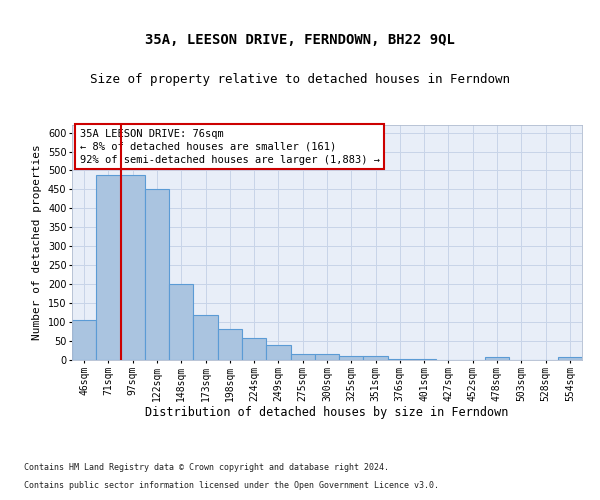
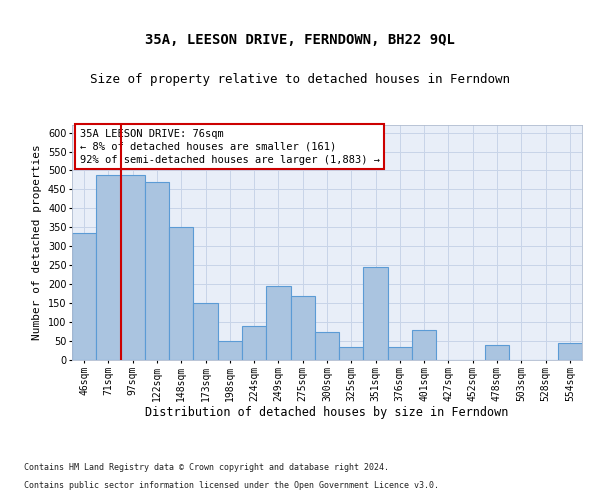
46sqm: 105 -> 335
122sqm: 450 -> 470
148sqm: 200 -> 350
173sqm: 120 -> 150
198sqm: 82 -> 50
224sqm: 57 -> 90
249sqm: 40 -> 195
275sqm: 15 -> 170
300sqm: 15 -> 75
325sqm: 10 -> 35
351sqm: 10 -> 245
376sqm: 2 -> 35
401sqm: 2 -> 80
478sqm: 7 -> 40
554sqm: 7 -> 45
